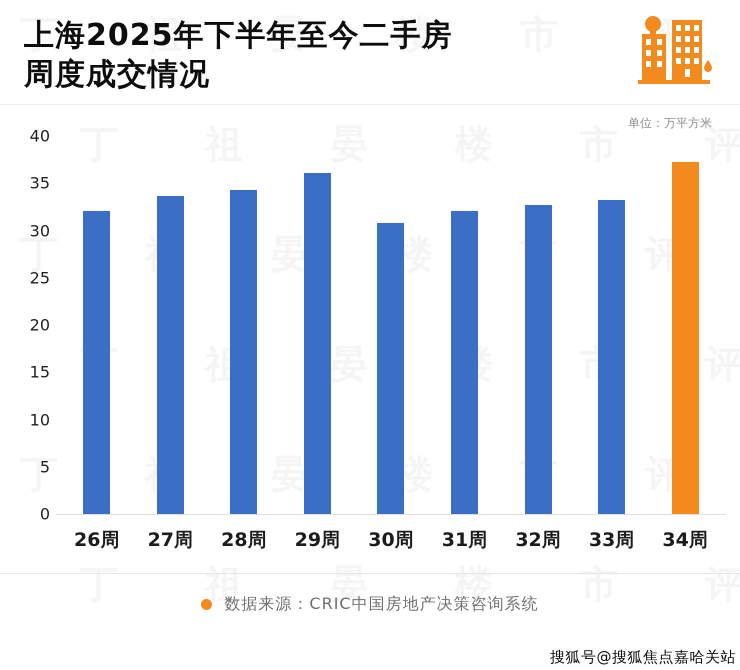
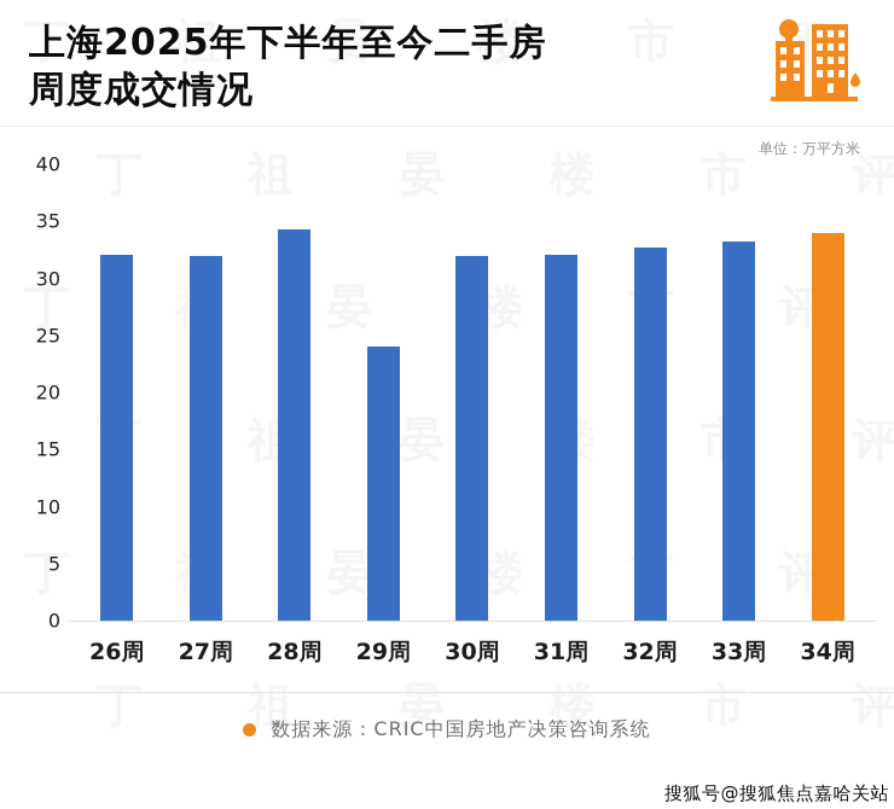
27周: 34 -> 32
29周: 36 -> 24
30周: 31 -> 32
34周: 37 -> 34
